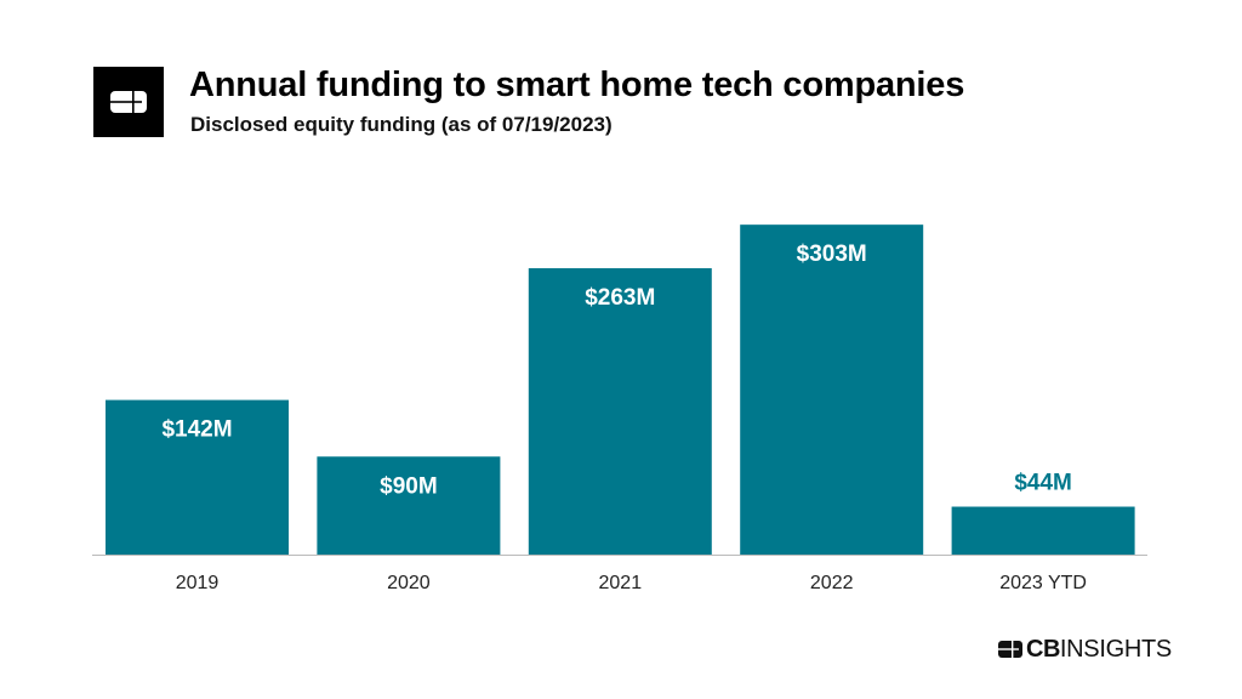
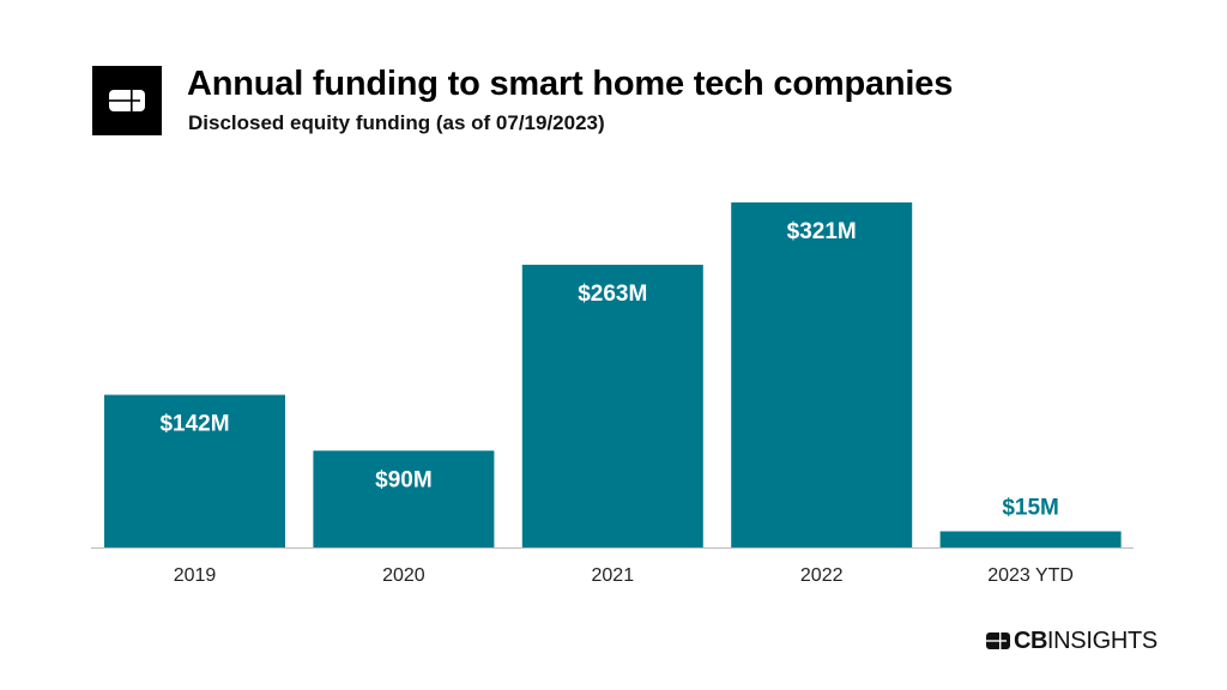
2022: $303M -> $321M
2023 YTD: $44M -> $15M
